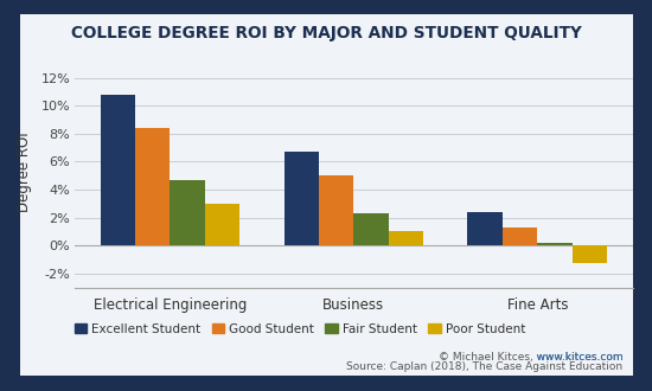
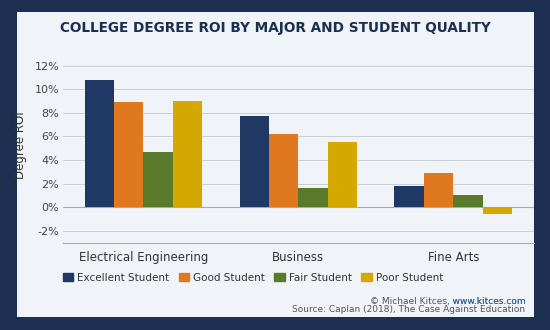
Good Student/Electrical Engineering: 8.4% -> 8.9%
Poor Student/Electrical Engineering: 3.0% -> 9.0%
Excellent Student/Business: 6.7% -> 7.7%
Good Student/Business: 5.0% -> 6.2%
Fair Student/Business: 2.3% -> 1.6%
Poor Student/Business: 1.0% -> 5.5%
Excellent Student/Fine Arts: 2.4% -> 1.8%
Good Student/Fine Arts: 1.3% -> 2.9%
Fair Student/Fine Arts: 0.2% -> 1.0%
Poor Student/Fine Arts: -1.3% -> -0.6%
